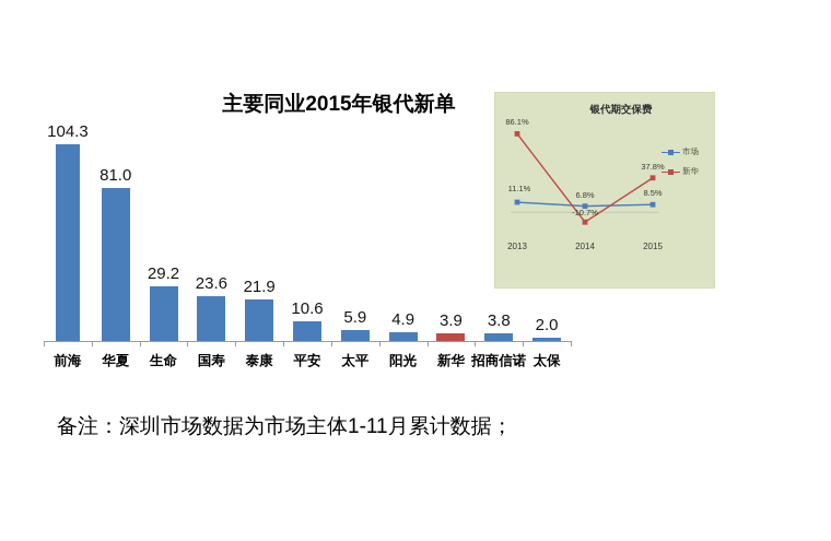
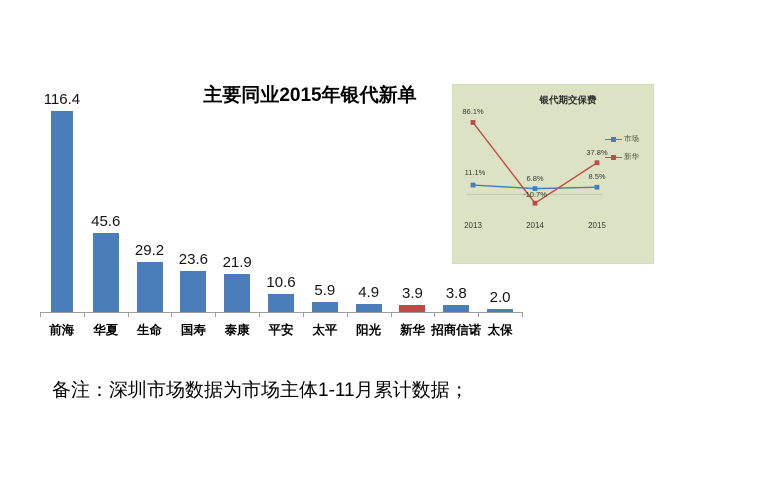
主要同业2015年银代新单/前海: 104.3 -> 116.4
主要同业2015年银代新单/华夏: 81.0 -> 45.6
